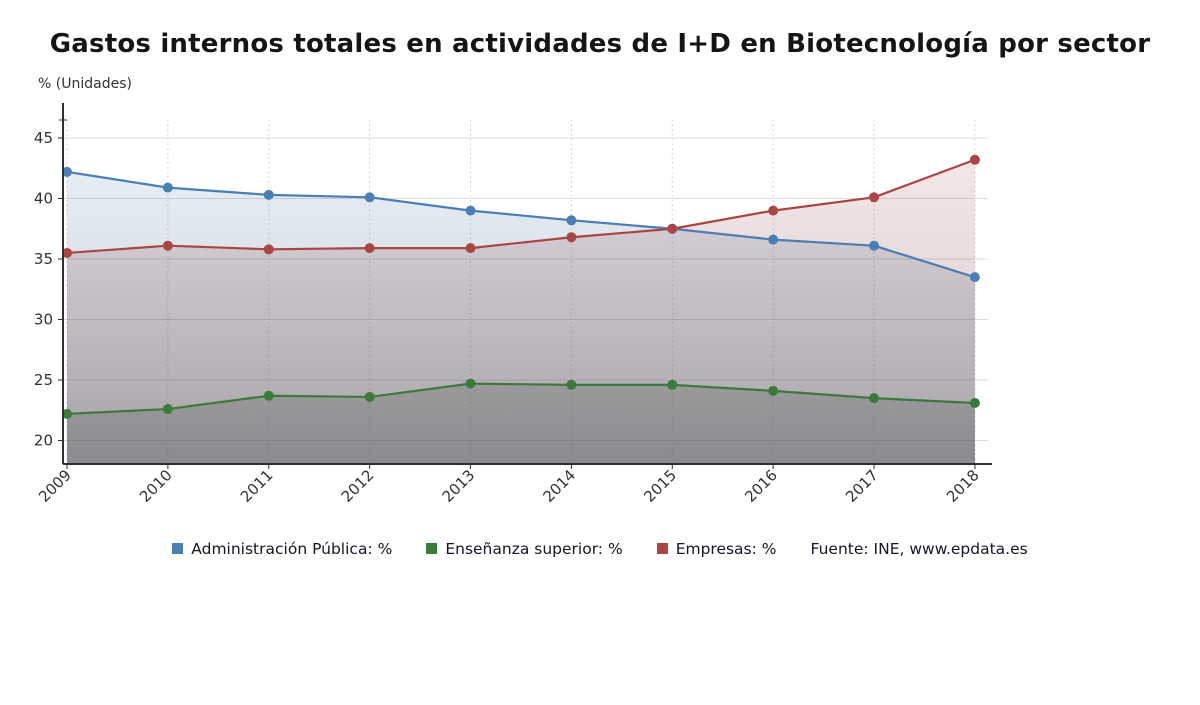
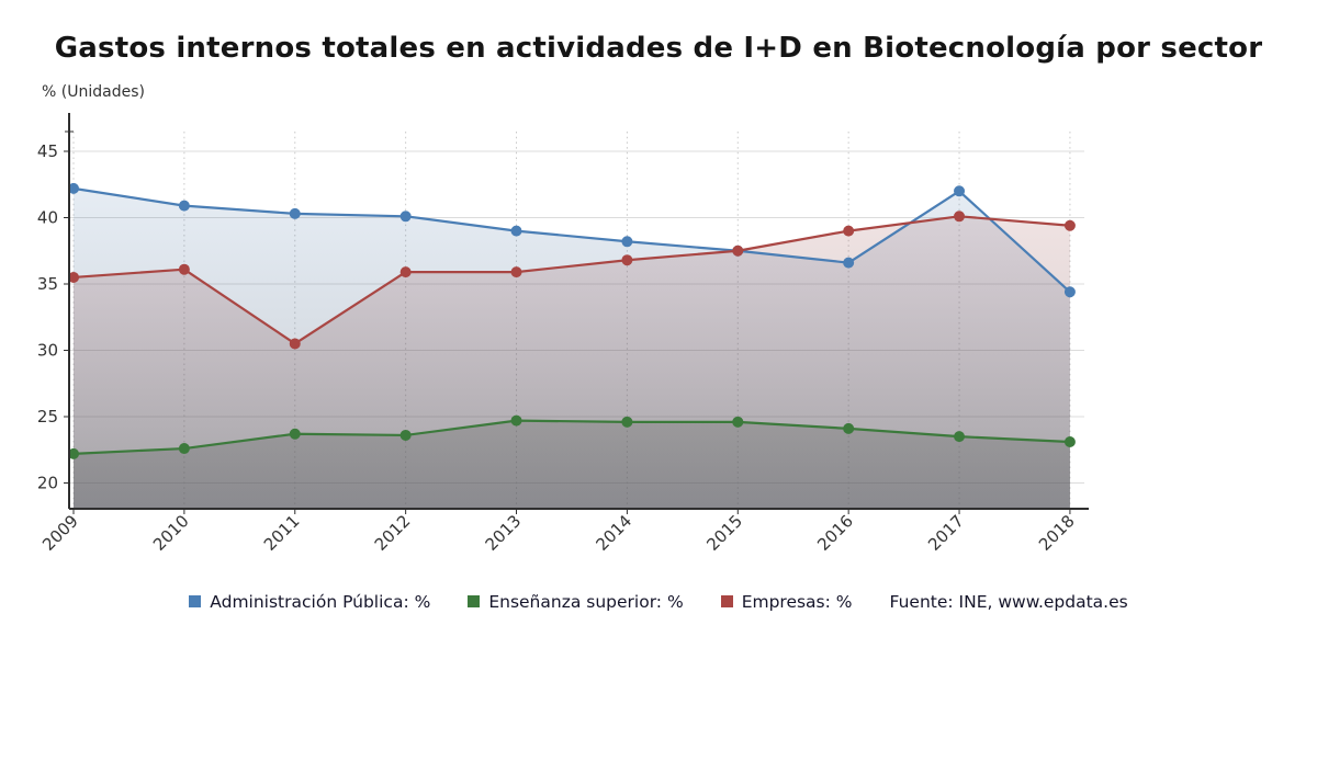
Empresas: %/2011: 35.8 -> 30.5
Administración Pública: %/2017: 36.1 -> 42.0
Administración Pública: %/2018: 33.5 -> 34.4
Empresas: %/2018: 43.2 -> 39.4
